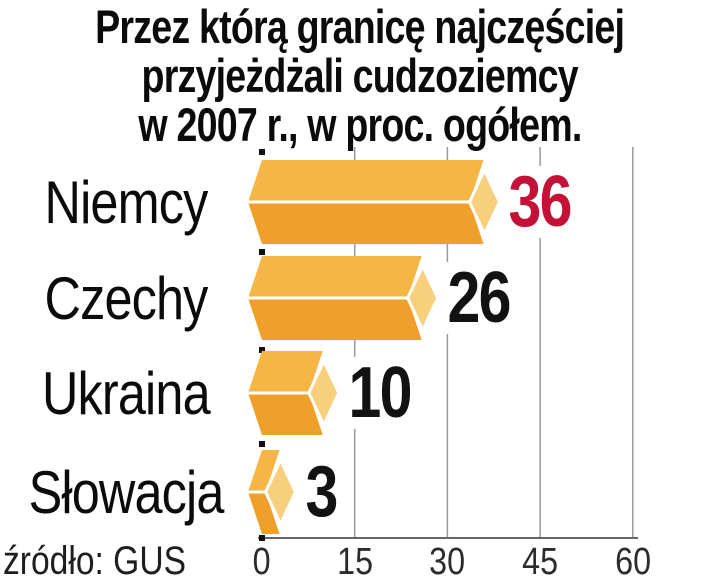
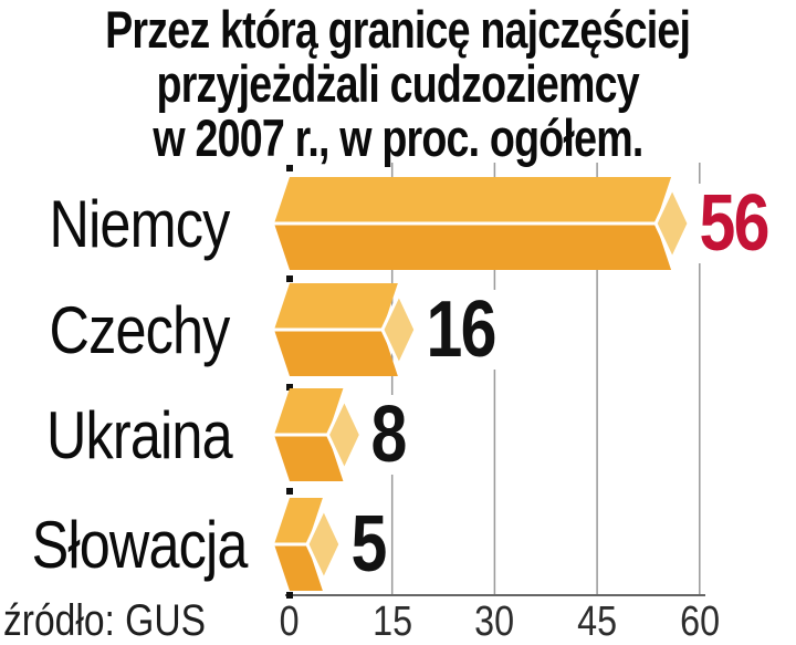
Niemcy: 36 -> 56
Czechy: 26 -> 16
Ukraina: 10 -> 8
Słowacja: 3 -> 5
